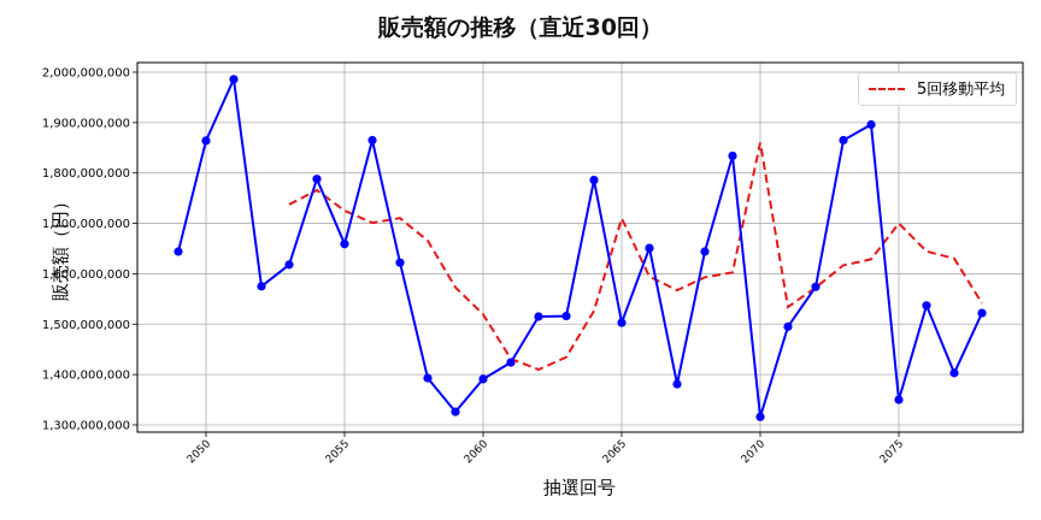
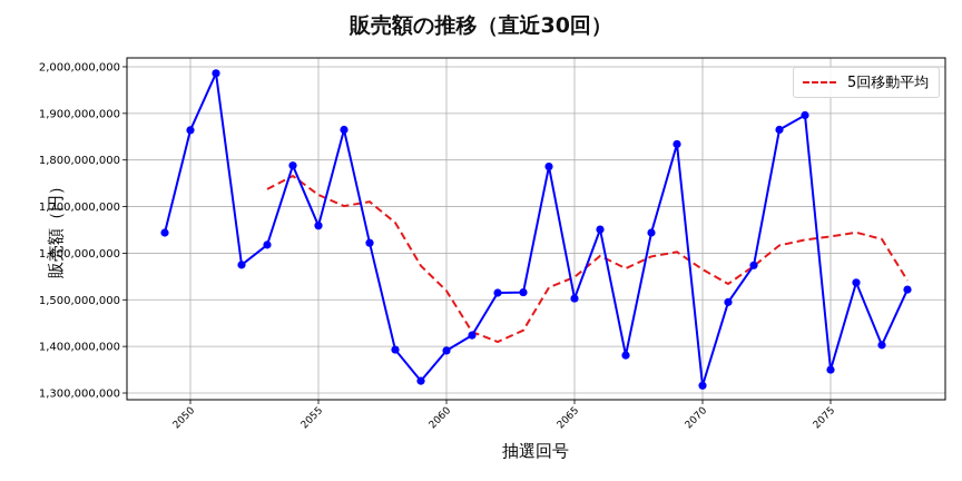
5回移動平均/2065: 1710000000 -> 1550000000
5回移動平均/2070: 1860000000 -> 1570000000
5回移動平均/2075: 1700000000 -> 1640000000
